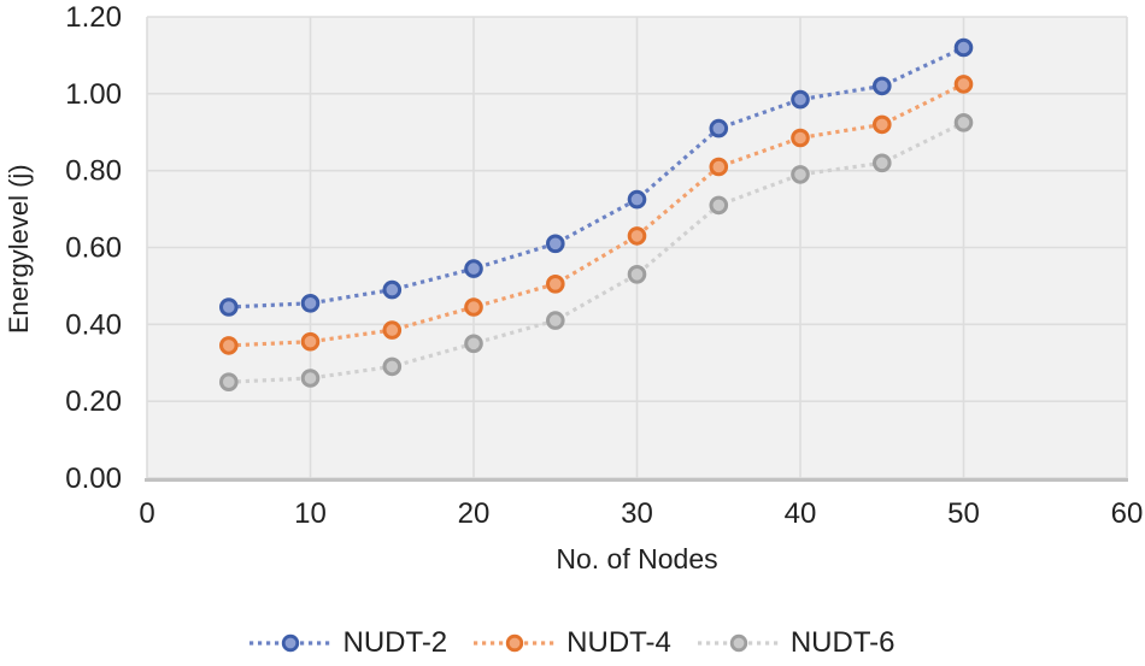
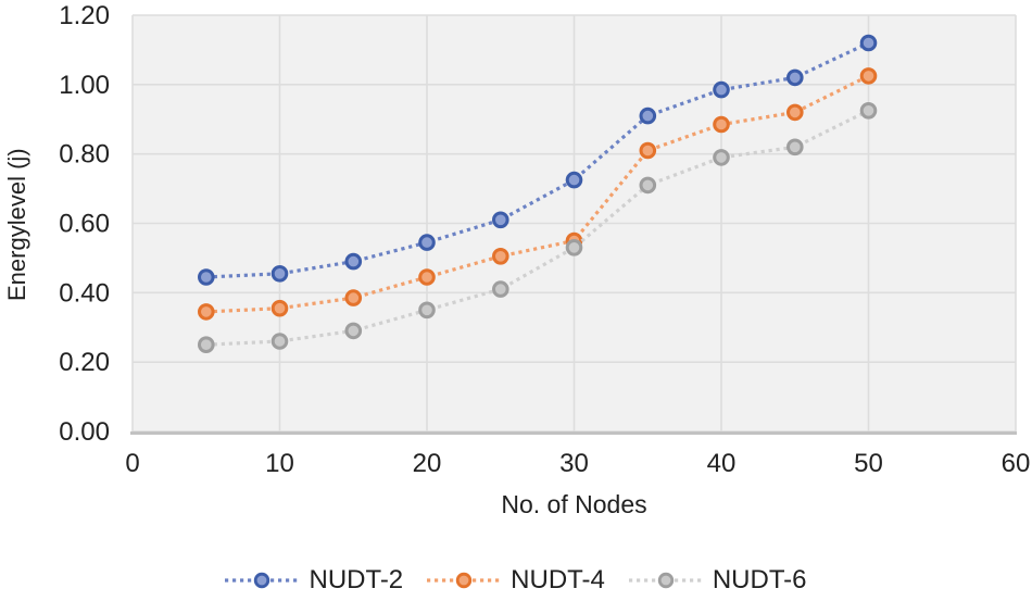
NUDT-4/30: 0.63 -> 0.55
